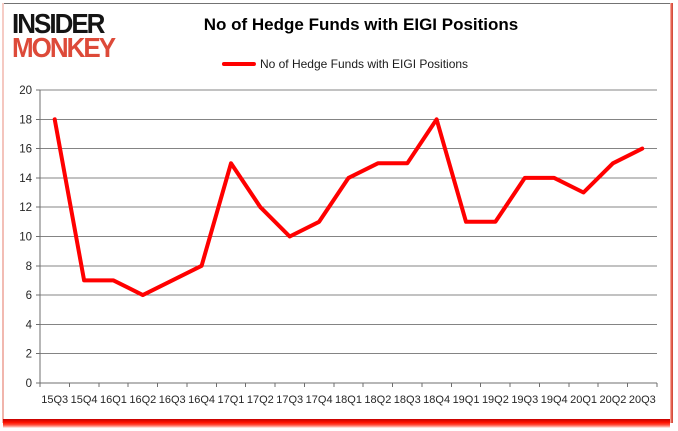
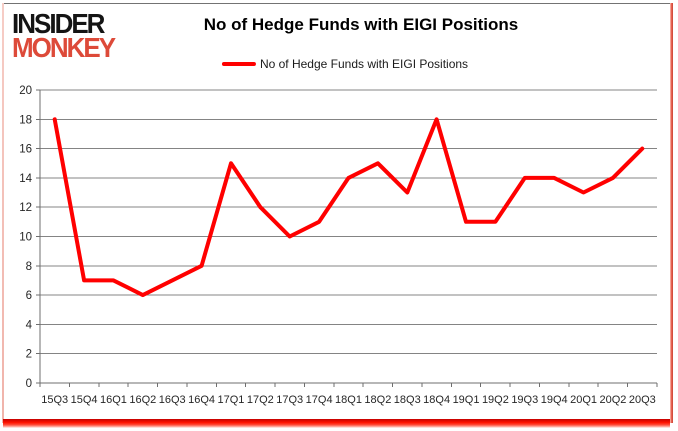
18Q3: 15 -> 13
20Q2: 15 -> 14
